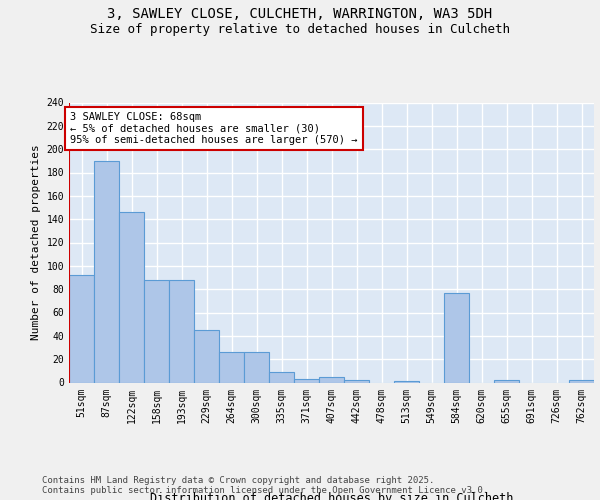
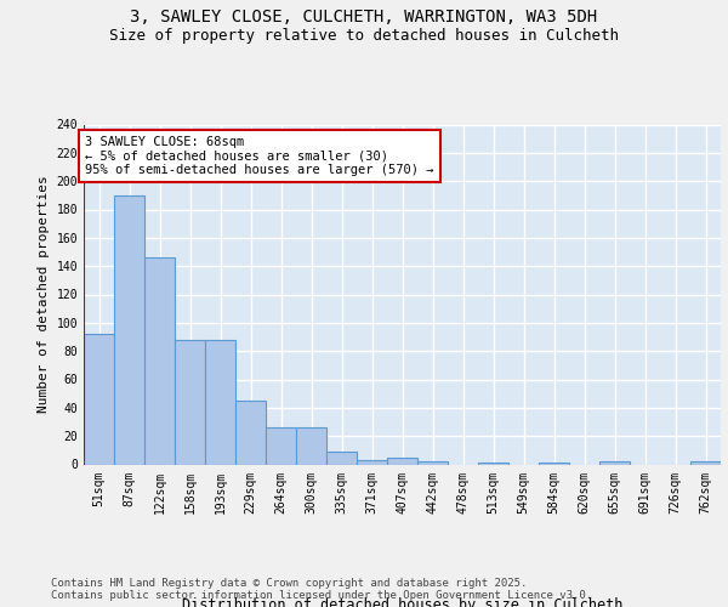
584sqm: 77 -> 1
